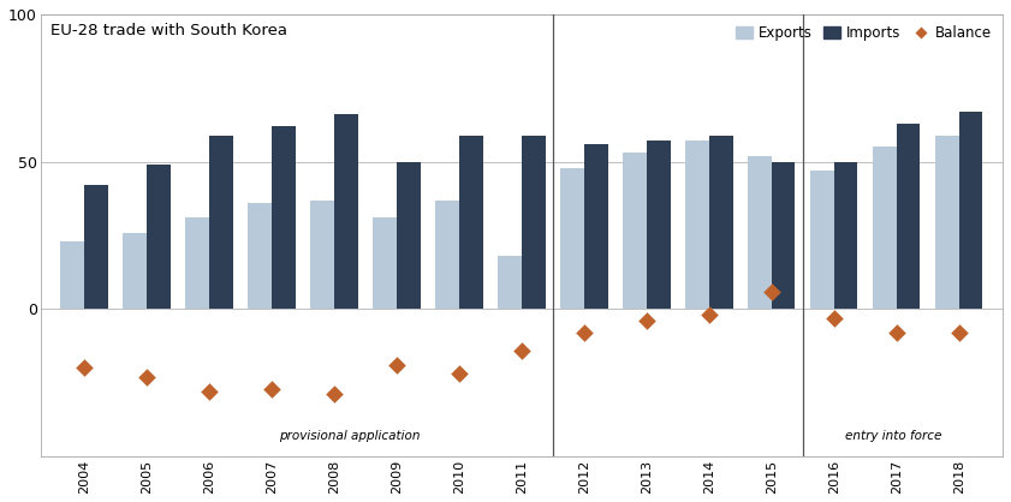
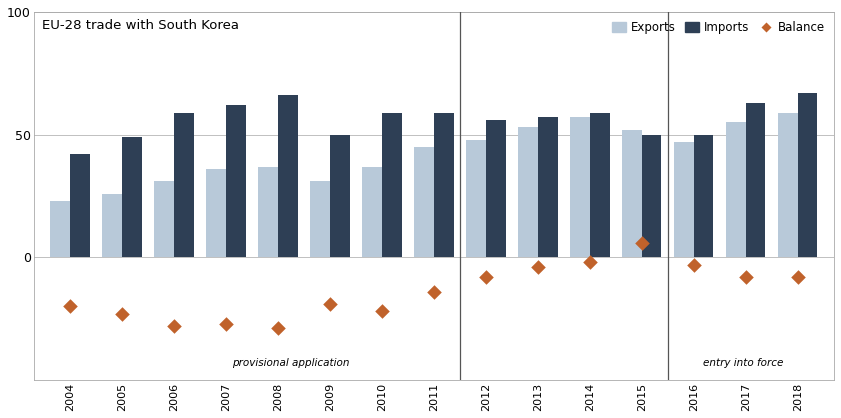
Exports/2011: 18 -> 45
